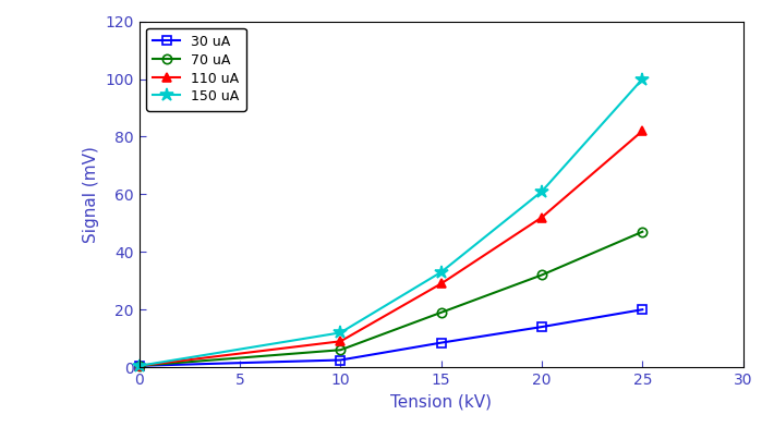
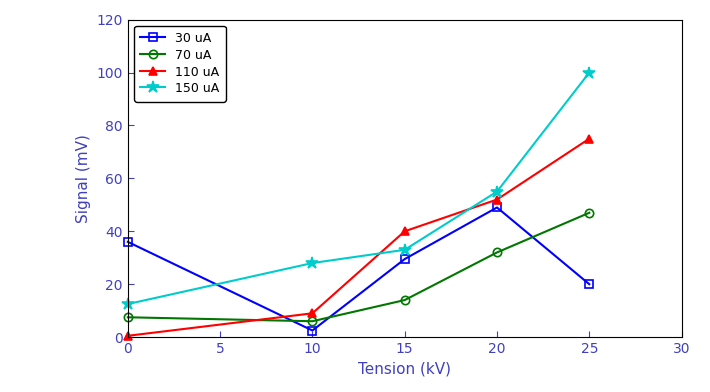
30 uA/0: 0.5 -> 36.0
70 uA/0: 0.5 -> 7.5
150 uA/0: 0.5 -> 12.5
150 uA/10: 12.0 -> 28.0
30 uA/15: 8.5 -> 29.5
70 uA/15: 19.0 -> 14.0
110 uA/15: 29.0 -> 40.0
30 uA/20: 14.0 -> 49.0
150 uA/20: 61.0 -> 55.0
110 uA/25: 82.0 -> 75.0
